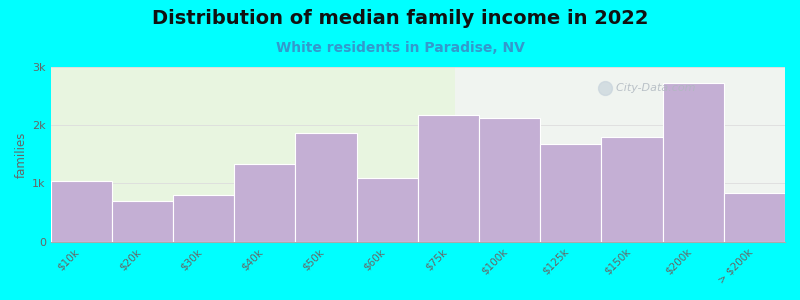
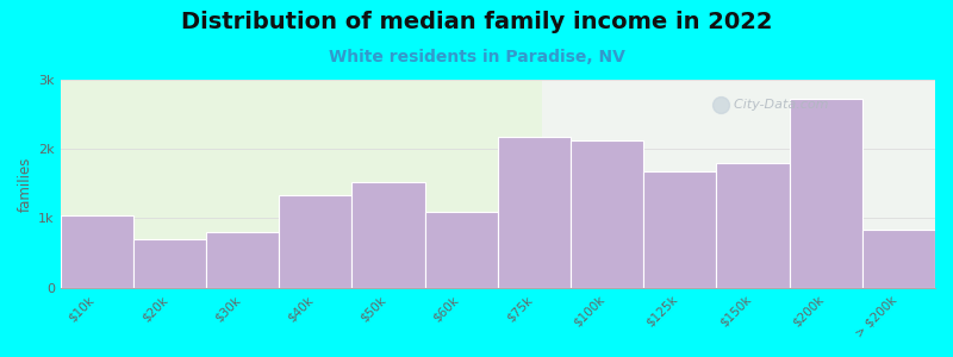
$50k: 1.86k -> 1.52k
